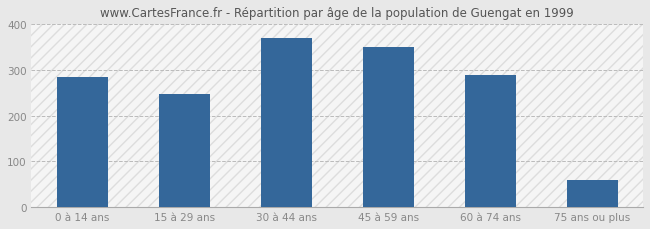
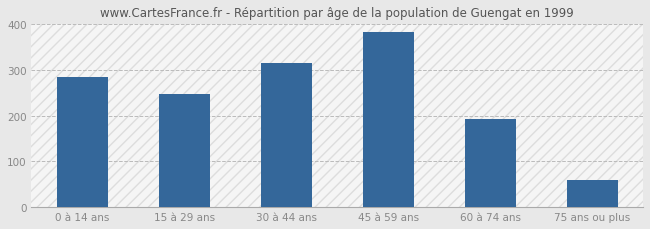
30 à 44 ans: 370 -> 316
45 à 59 ans: 350 -> 384
60 à 74 ans: 290 -> 192
